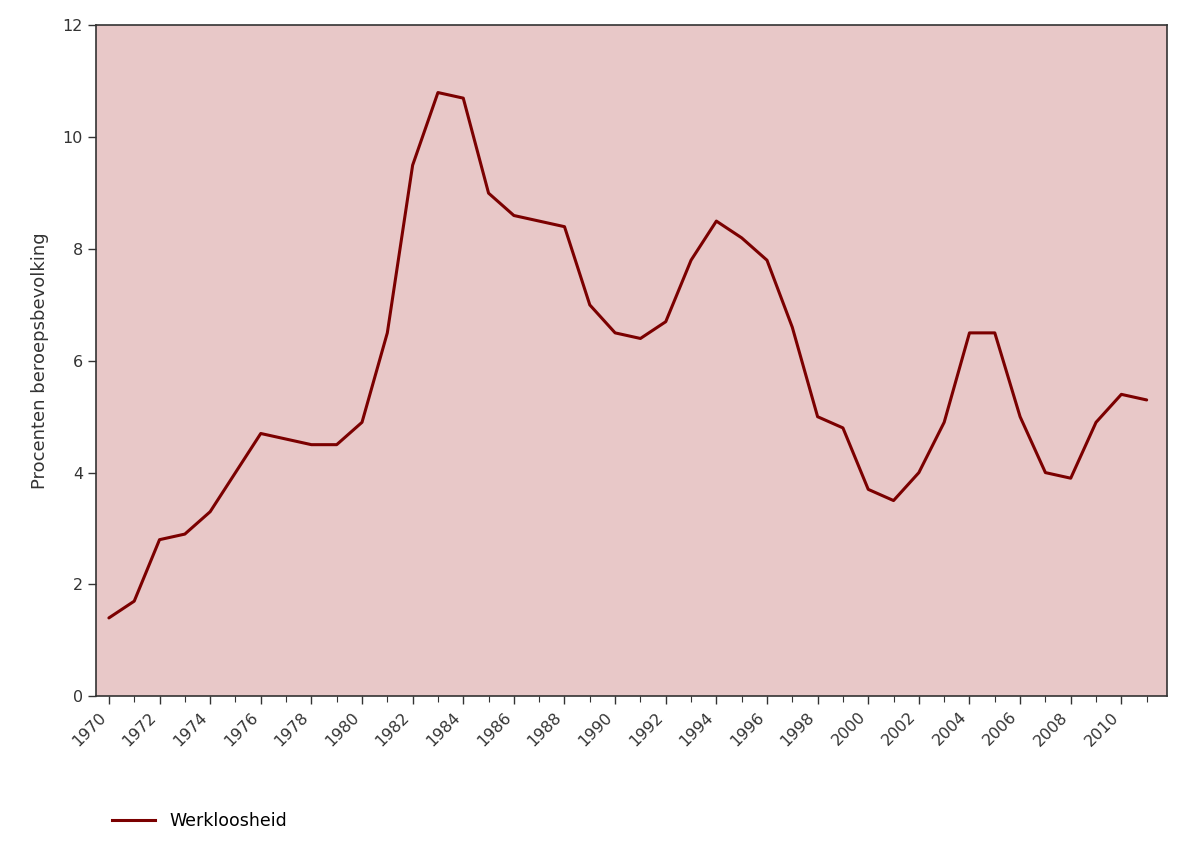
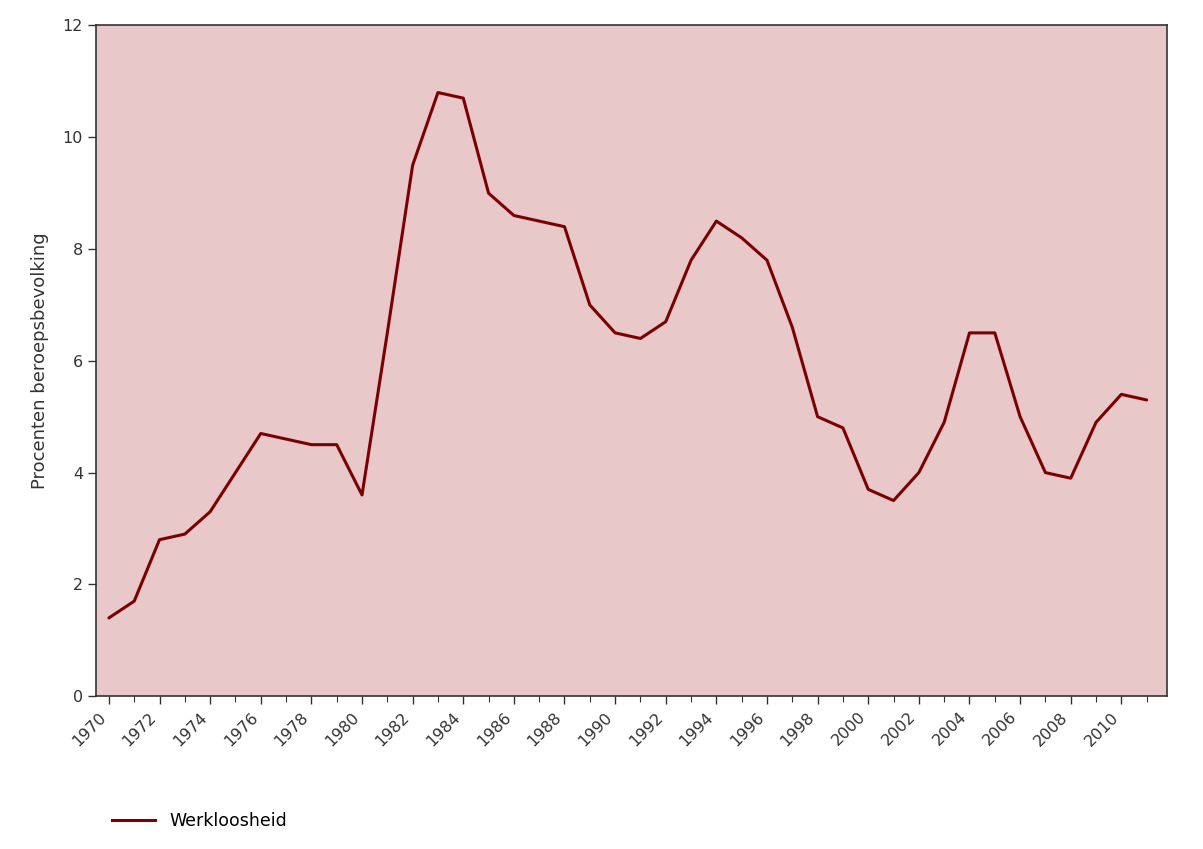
1980: 4.9 -> 3.6
